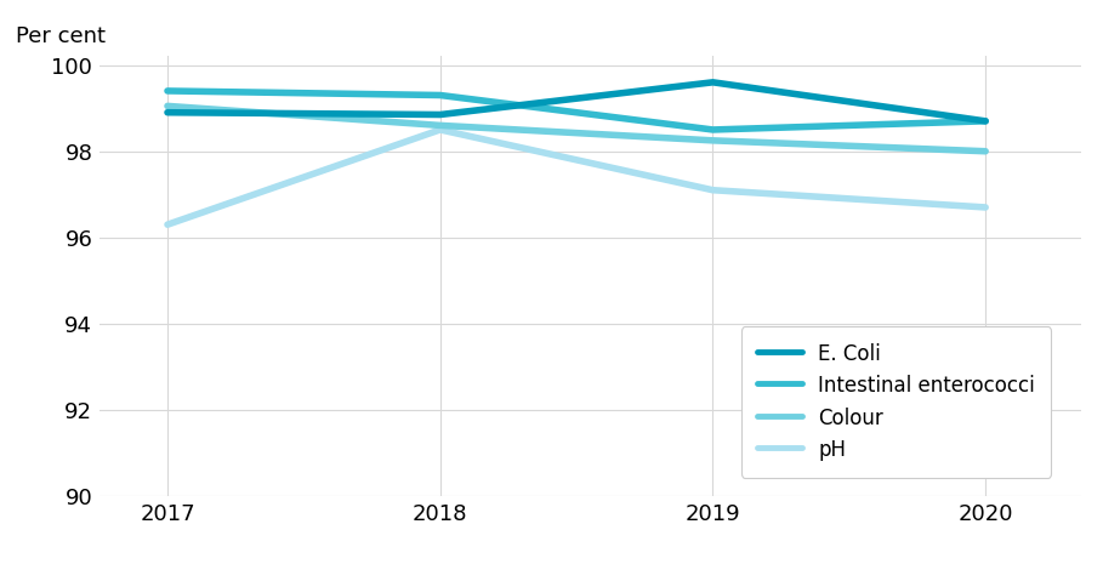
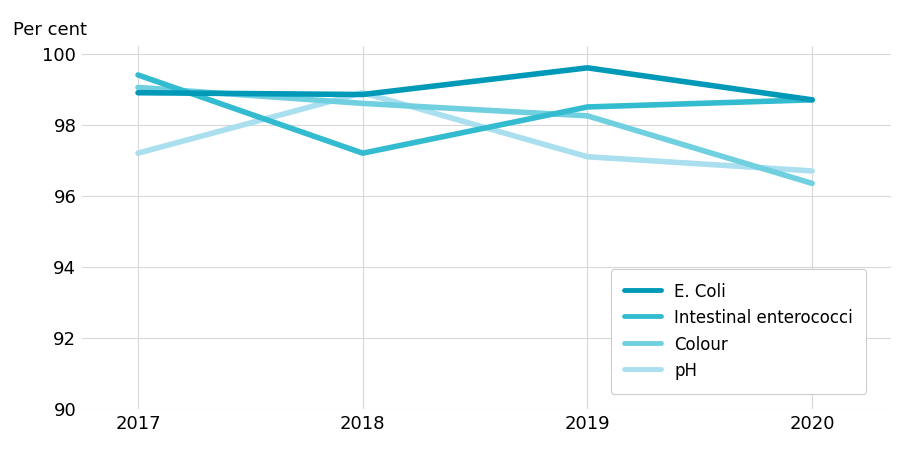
pH/2017: 96.3 -> 97.2
Intestinal enterococci/2018: 99.3 -> 97.2
pH/2018: 98.5 -> 98.9
Colour/2020: 98.00 -> 96.35
